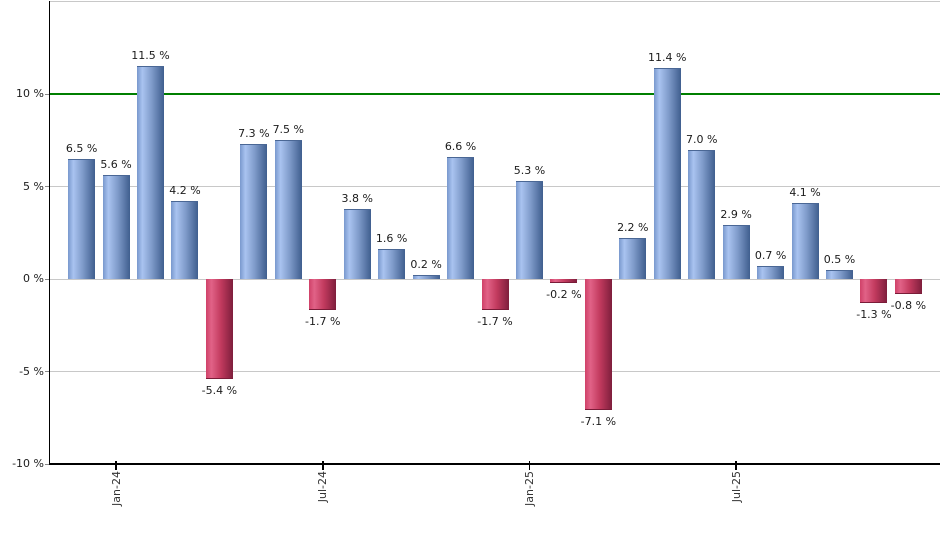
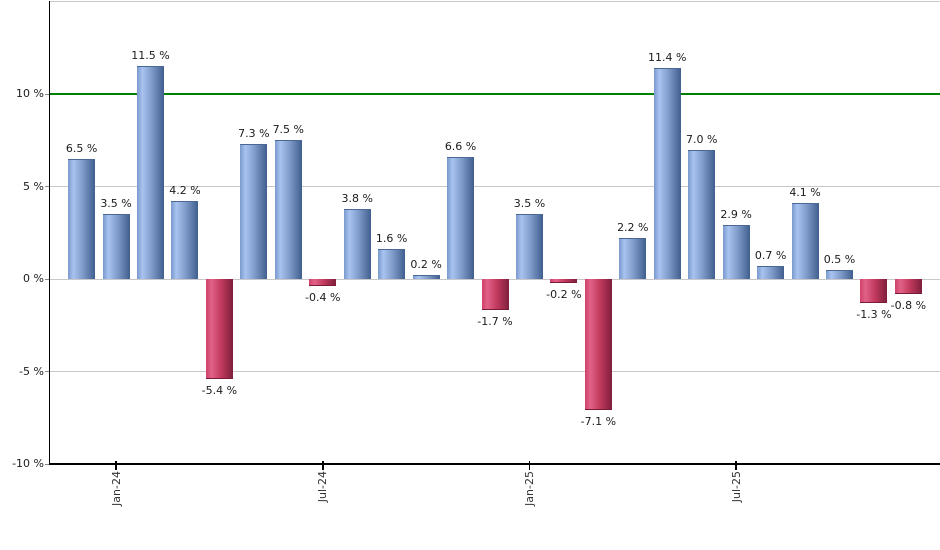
Jan-24: 5.6 -> 3.5
Jul-24: -1.7 -> -0.4
Jan-25: 5.3 -> 3.5
